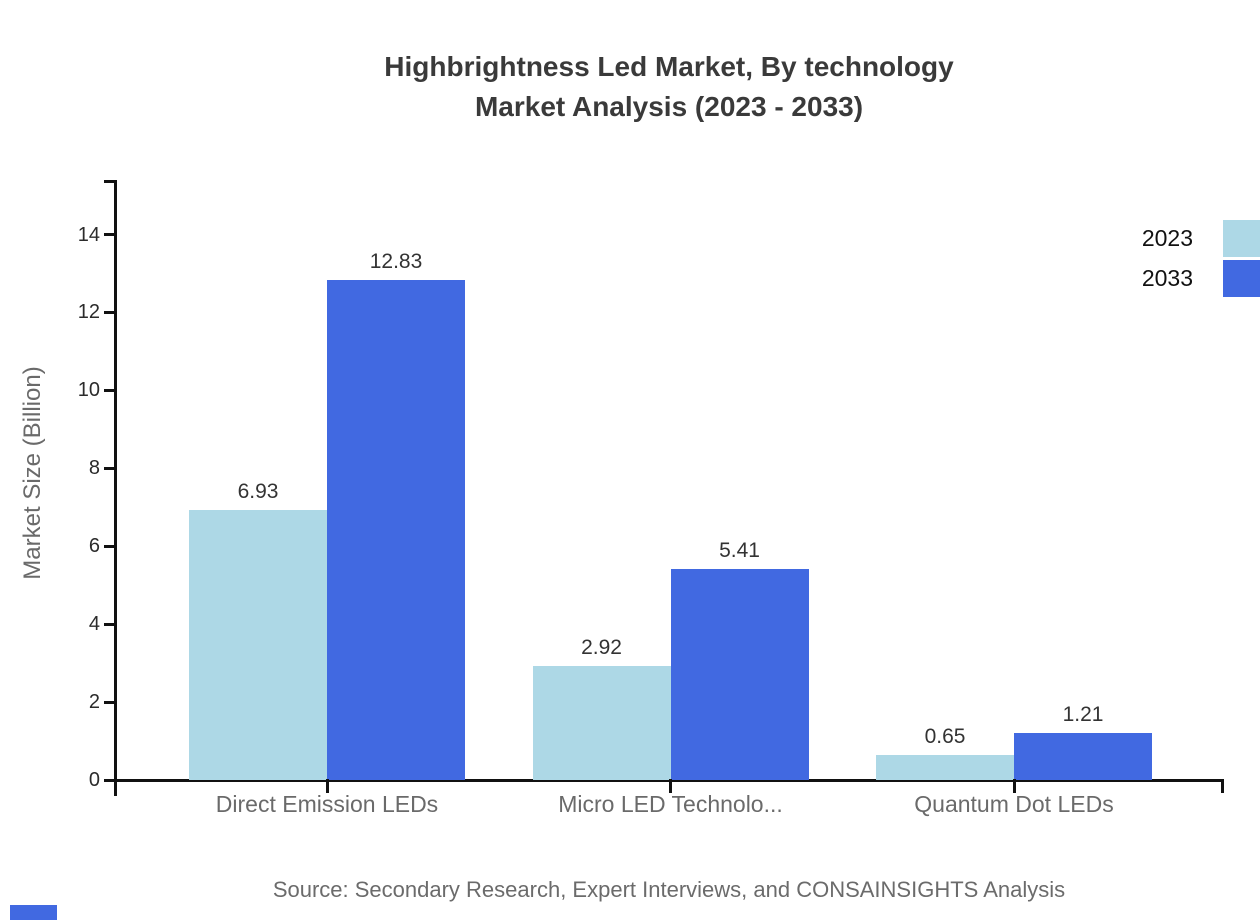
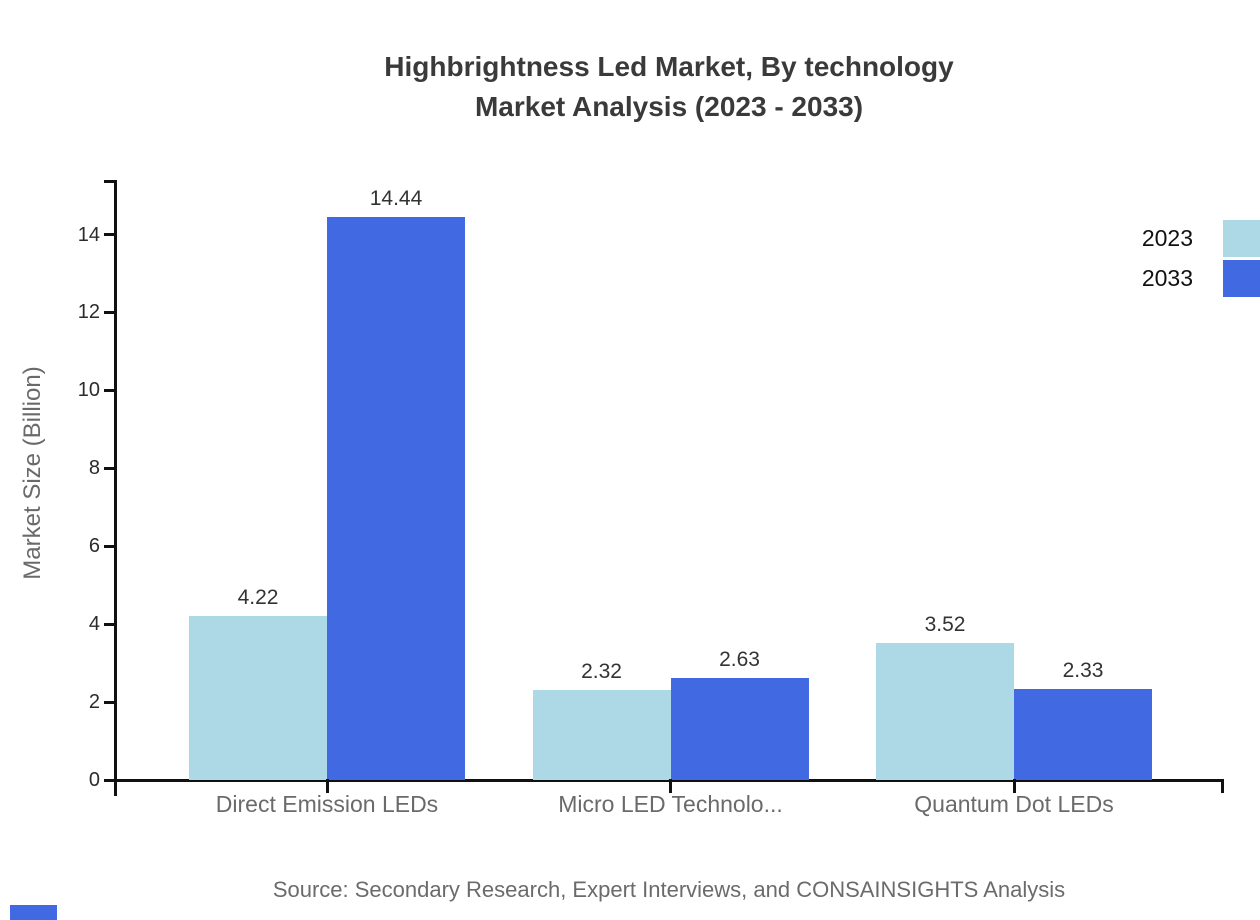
2023/Direct Emission LEDs: 6.93 -> 4.22
2033/Direct Emission LEDs: 12.83 -> 14.44
2023/Micro LED Technolo...: 2.92 -> 2.32
2033/Micro LED Technolo...: 5.41 -> 2.63
2023/Quantum Dot LEDs: 0.65 -> 3.52
2033/Quantum Dot LEDs: 1.21 -> 2.33
